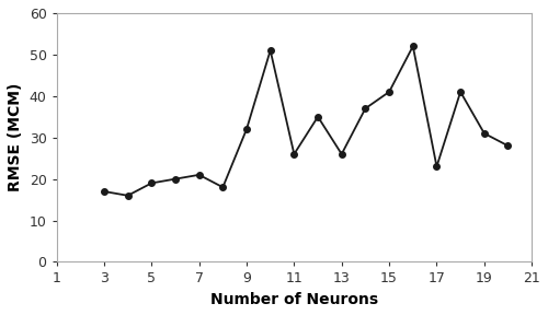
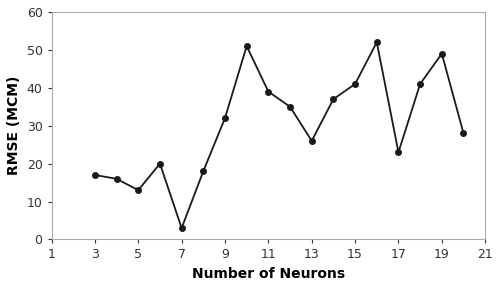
5: 19 -> 13
7: 21 -> 3
11: 26 -> 39
19: 31 -> 49
